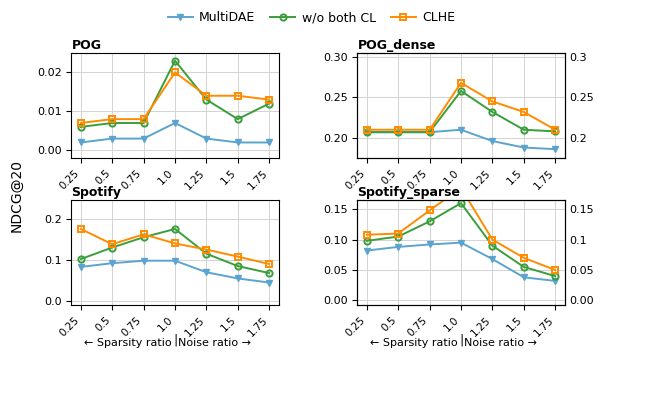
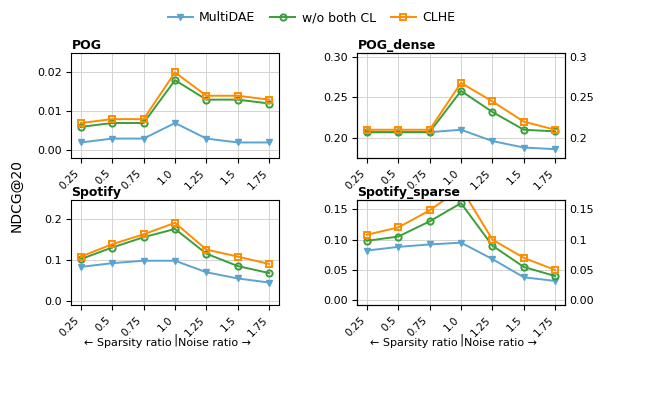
POG/w/o both CL/1.0: 0.023 -> 0.018
POG/w/o both CL/1.5: 0.008 -> 0.013
POG_dense/CLHE/1.5: 0.232 -> 0.220
Spotify/CLHE/0.25: 0.175 -> 0.108
Spotify/CLHE/1.0: 0.140 -> 0.190
Spotify_sparse/CLHE/0.5: 0.110 -> 0.120
